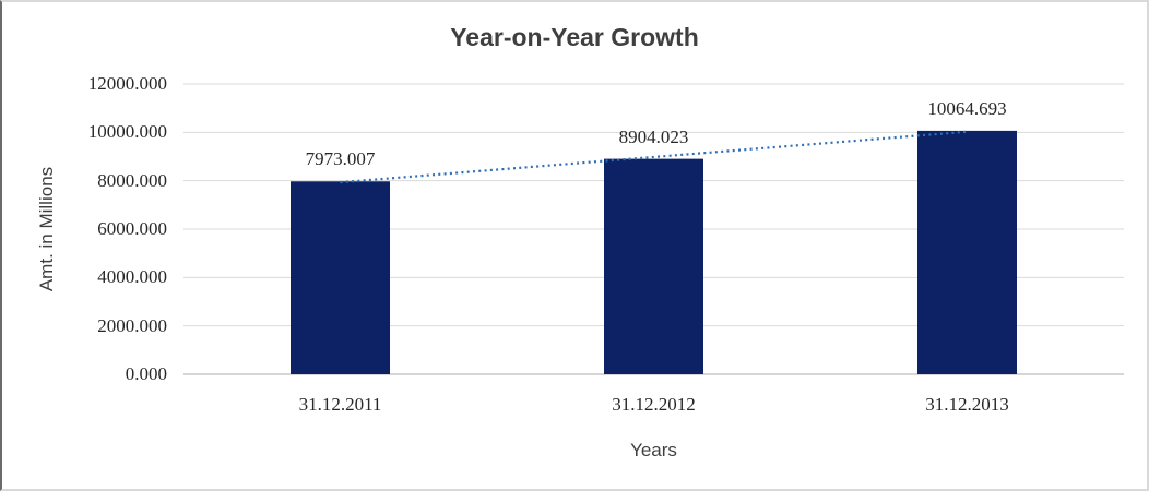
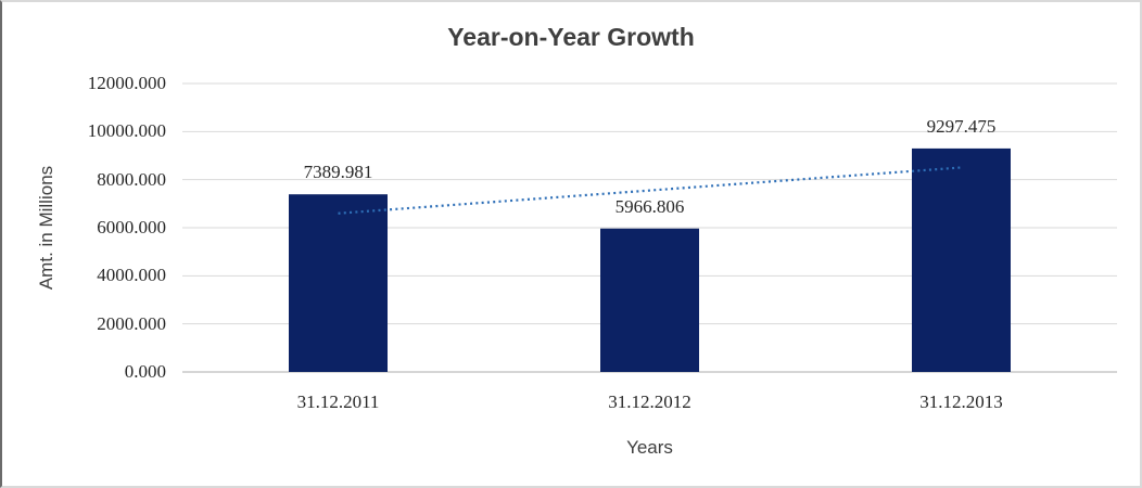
31.12.2011: 7973.007 -> 7389.981
31.12.2012: 8904.023 -> 5966.806
31.12.2013: 10064.693 -> 9297.475
